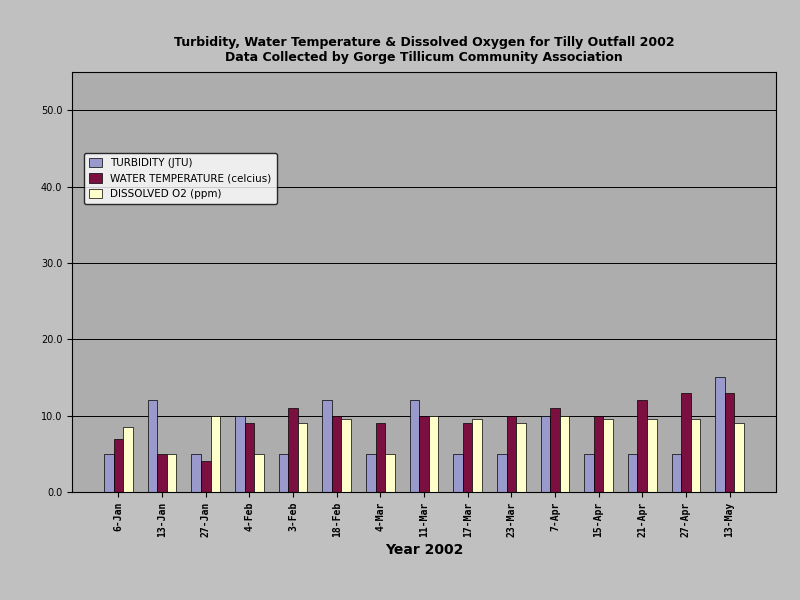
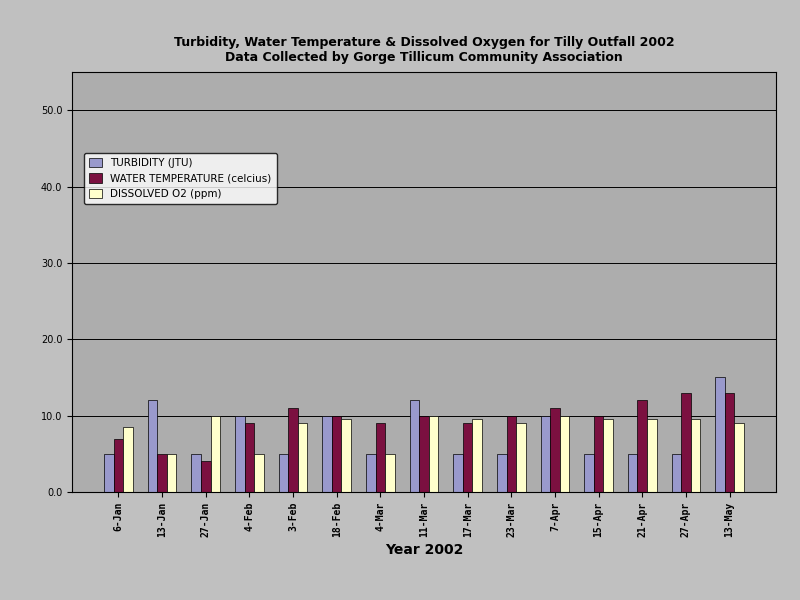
TURBIDITY (JTU)/18-Feb: 12 -> 10
